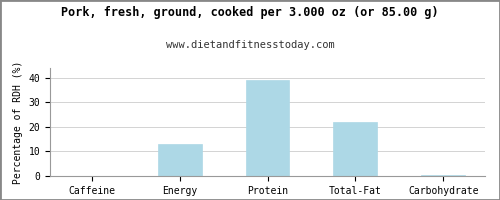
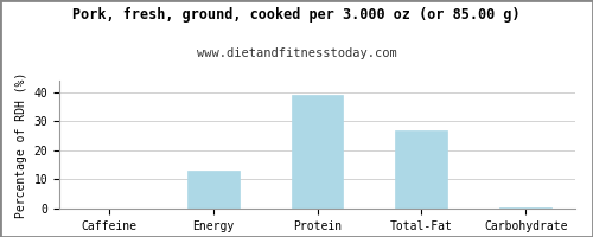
Total-Fat: 22.0 -> 27.0
